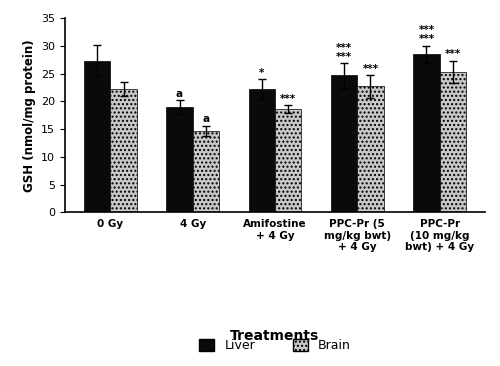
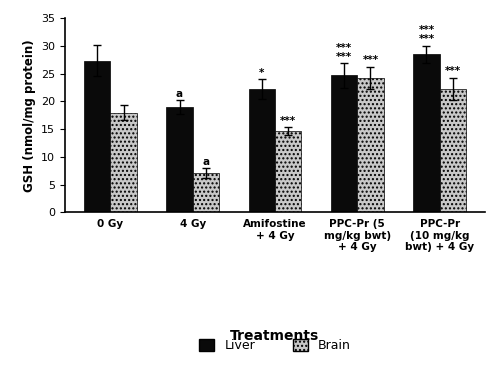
Brain/0 Gy: 22.2 -> 18.0
Brain/4 Gy: 14.7 -> 7.0
Brain/Amifostine + 4 Gy: 18.6 -> 14.6
Brain/PPC-Pr (5 mg/kg bwt) + 4 Gy: 22.7 -> 24.2
Brain/PPC-Pr (10 mg/kg bwt) + 4 Gy: 25.3 -> 22.2
